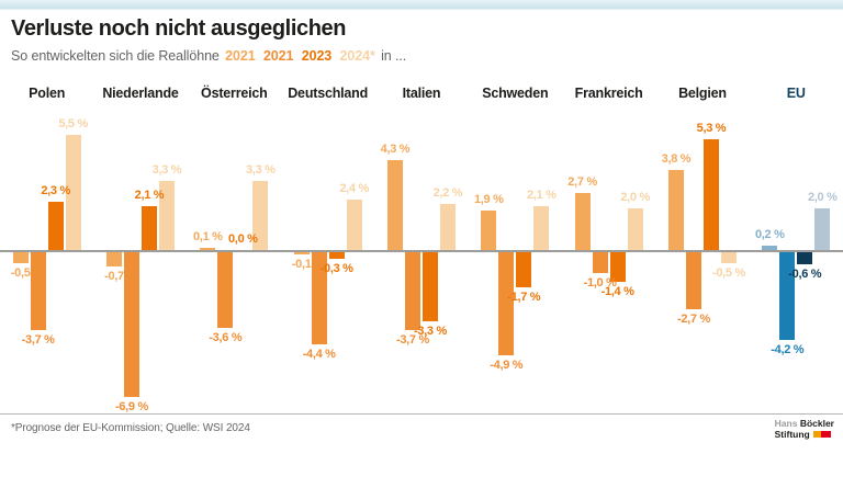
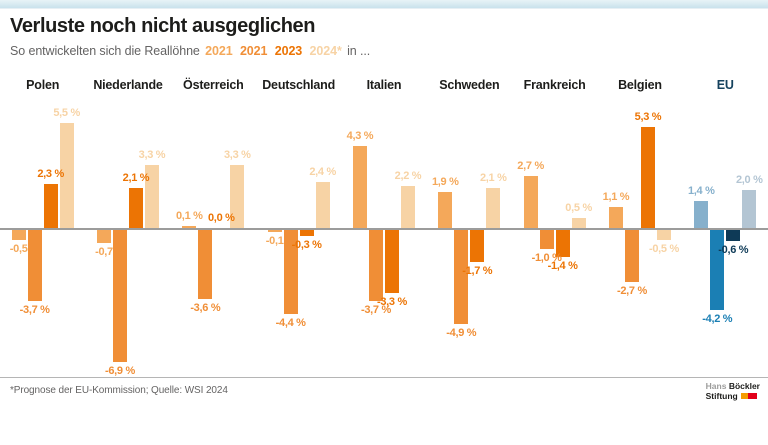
2024*/Frankreich: 2,0 -> 0,5
2021/Belgien: 3,8 -> 1,1
2021/EU: 0,2 -> 1,4
